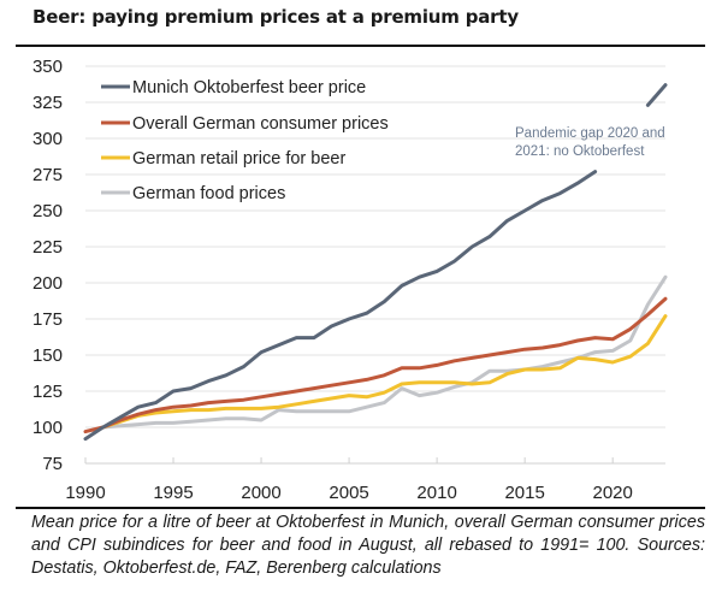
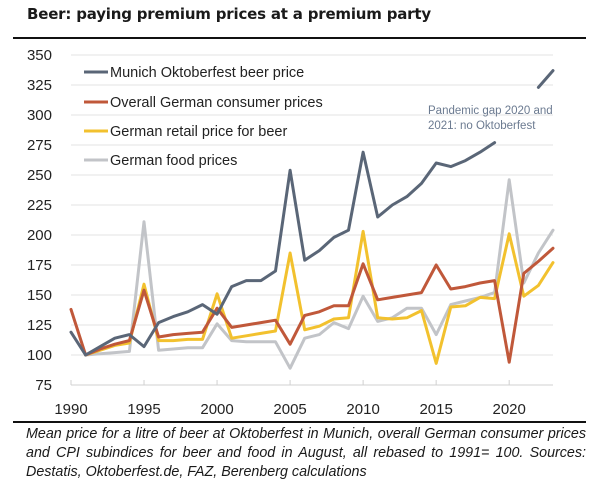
Munich Oktoberfest beer price/1990: 92 -> 119
Overall German consumer prices/1990: 97 -> 138
Munich Oktoberfest beer price/1995: 125 -> 107
Overall German consumer prices/1995: 114 -> 154
German retail price for beer/1995: 111 -> 159
German food prices/1995: 103 -> 211
Munich Oktoberfest beer price/2000: 152 -> 134
Overall German consumer prices/2000: 121 -> 139
German retail price for beer/2000: 113 -> 151
German food prices/2000: 105 -> 126
Munich Oktoberfest beer price/2005: 175 -> 254
Overall German consumer prices/2005: 131 -> 109
German retail price for beer/2005: 122 -> 185
German food prices/2005: 111 -> 89
Munich Oktoberfest beer price/2010: 208 -> 269
Overall German consumer prices/2010: 143 -> 176
German retail price for beer/2010: 131 -> 203
German food prices/2010: 124 -> 149
Munich Oktoberfest beer price/2015: 250 -> 260
Overall German consumer prices/2015: 154 -> 175
German retail price for beer/2015: 140 -> 93
German food prices/2015: 140 -> 117
Overall German consumer prices/2020: 161 -> 94
German retail price for beer/2020: 145 -> 201
German food prices/2020: 153 -> 246
